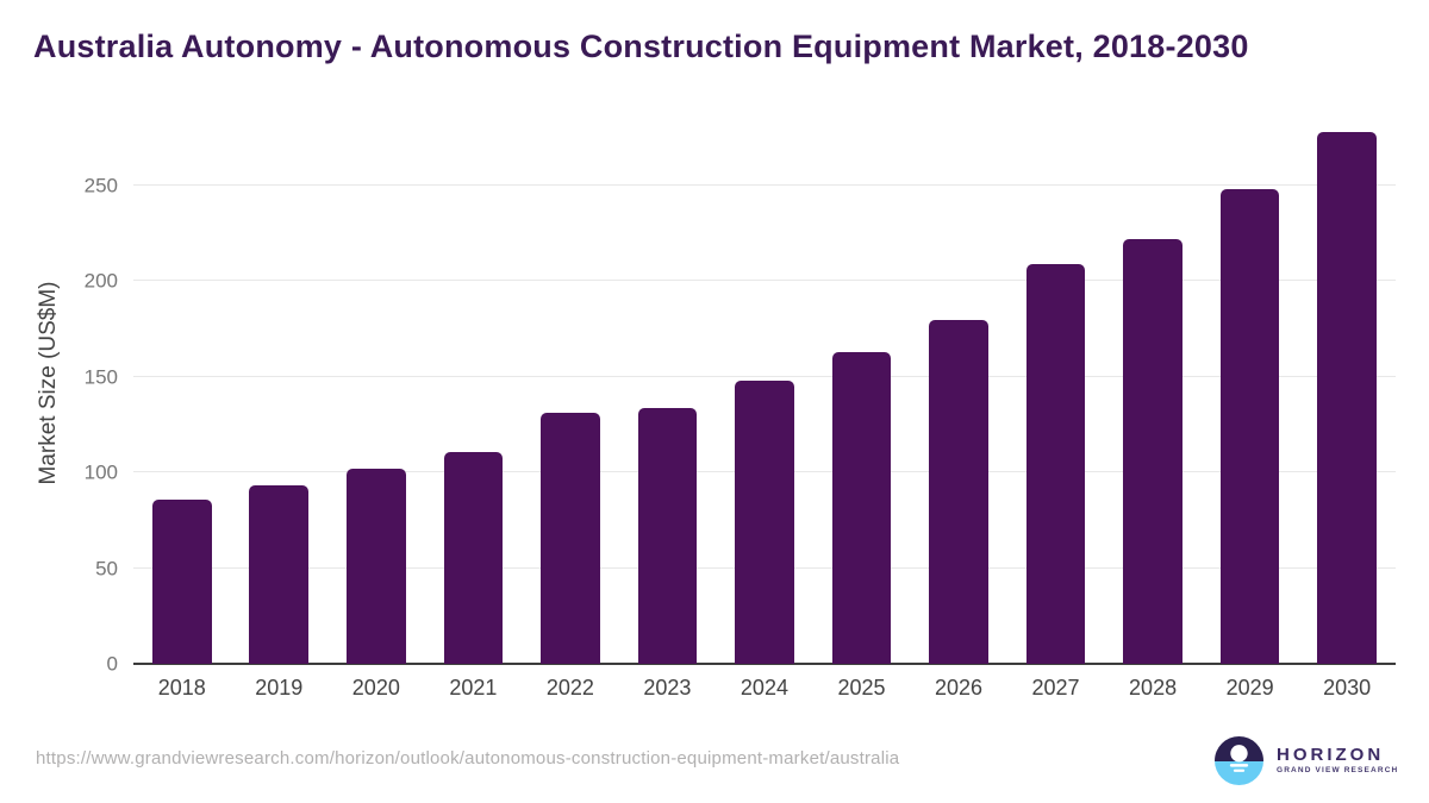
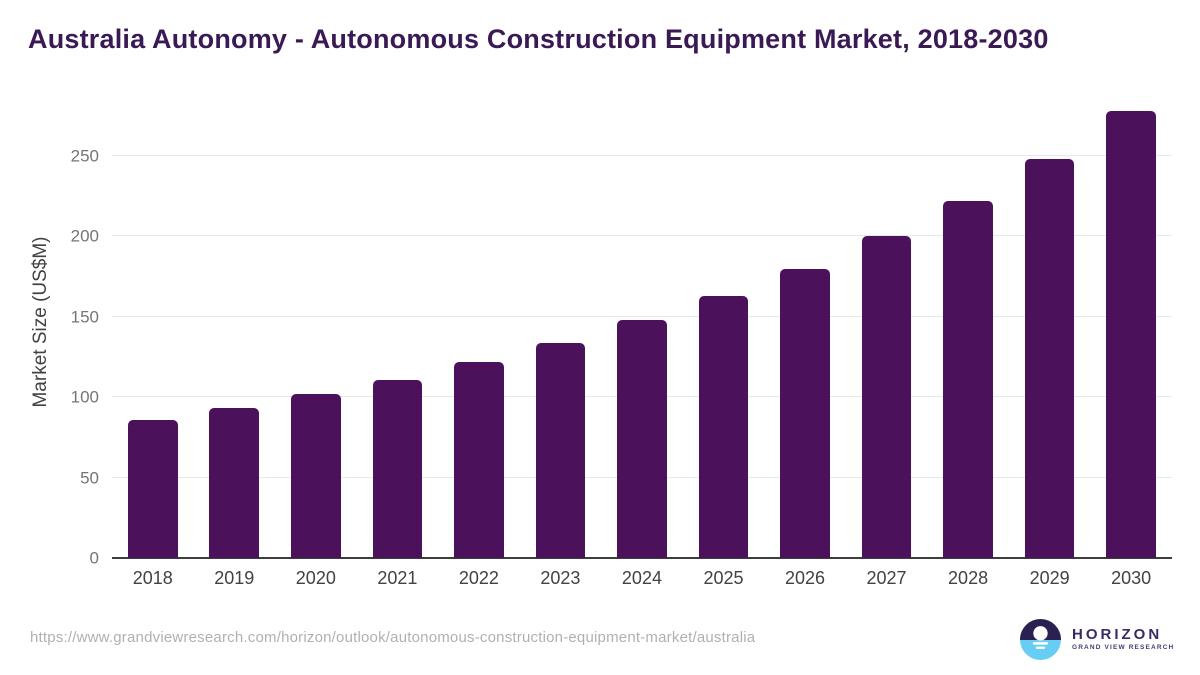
2022: 131 -> 122
2027: 209 -> 200
